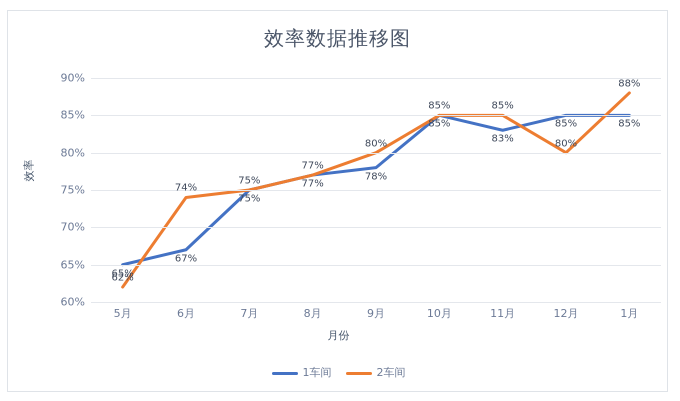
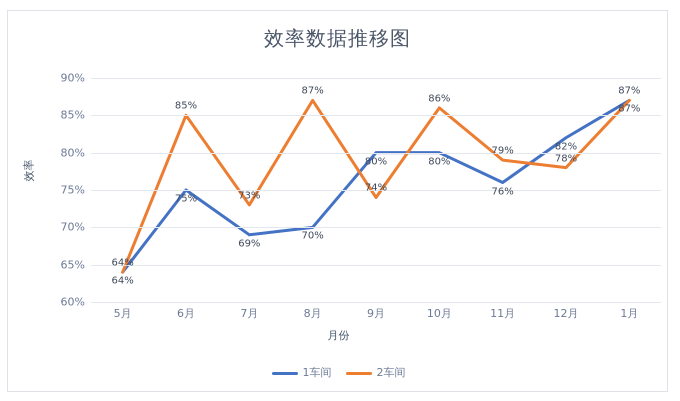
1车间/5月: 65% -> 64%
2车间/5月: 62% -> 64%
1车间/6月: 67% -> 75%
2车间/6月: 74% -> 85%
1车间/7月: 75% -> 69%
2车间/7月: 75% -> 73%
1车间/8月: 77% -> 70%
2车间/8月: 77% -> 87%
1车间/9月: 78% -> 80%
2车间/9月: 80% -> 74%
1车间/10月: 85% -> 80%
2车间/10月: 85% -> 86%
1车间/11月: 83% -> 76%
2车间/11月: 85% -> 79%
1车间/12月: 85% -> 82%
2车间/12月: 80% -> 78%
1车间/1月: 85% -> 87%
2车间/1月: 88% -> 87%
